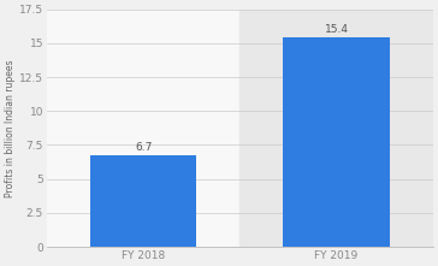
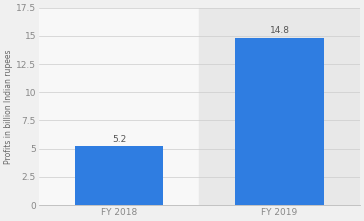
FY 2018: 6.7 -> 5.2
FY 2019: 15.4 -> 14.8
